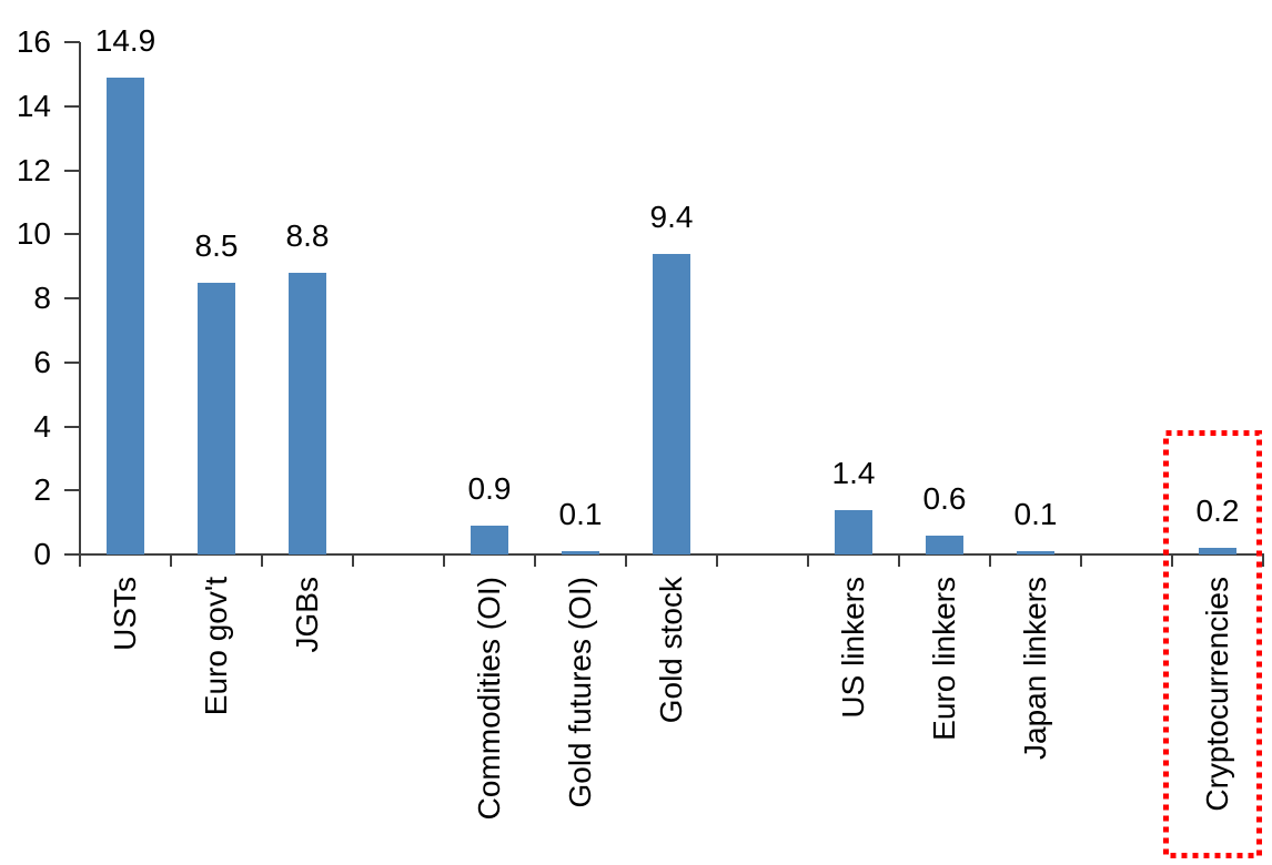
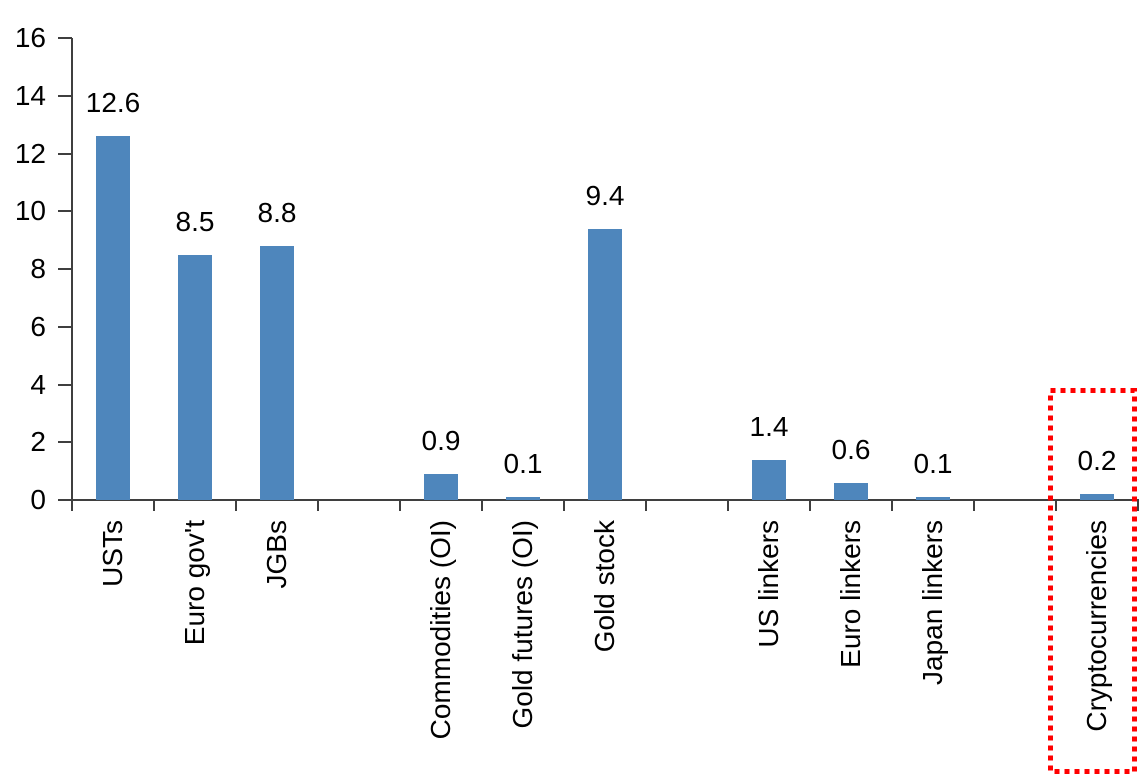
USTs: 14.9 -> 12.6
